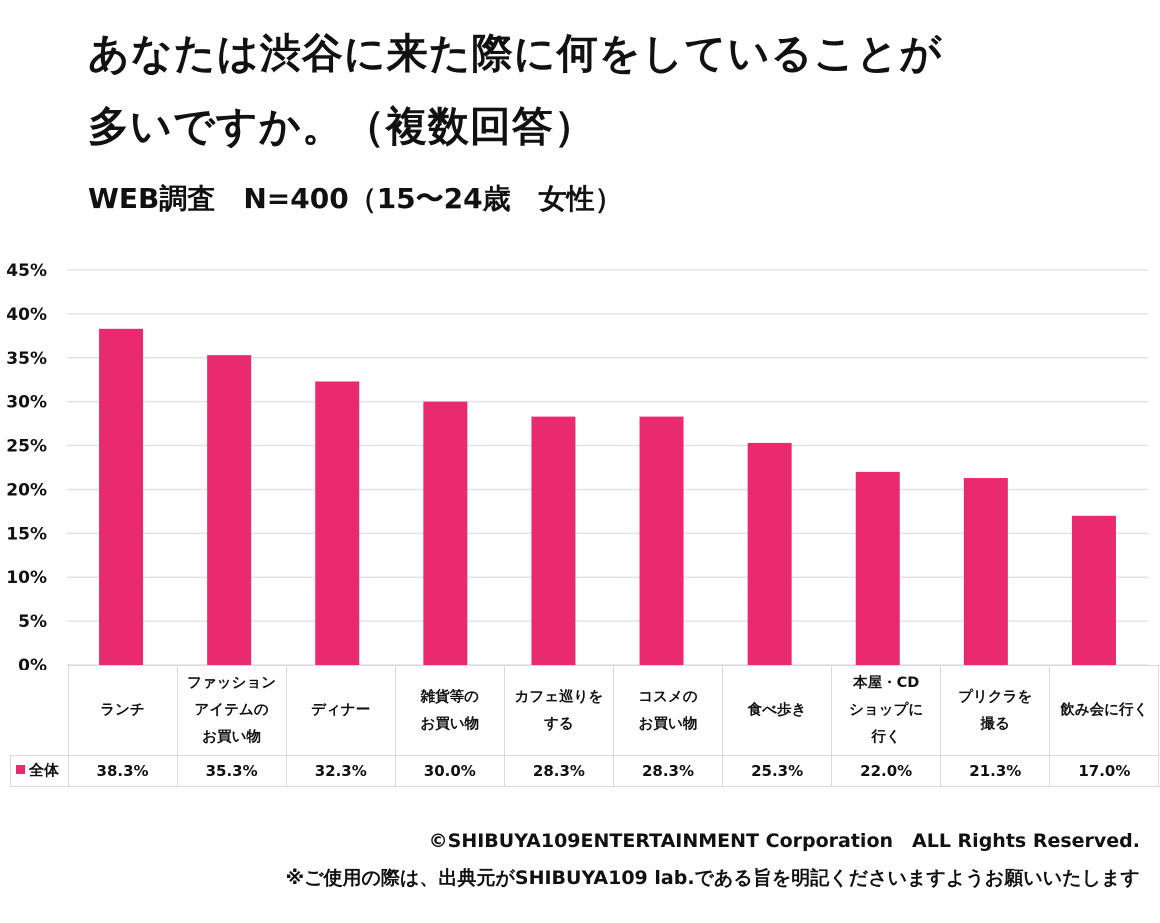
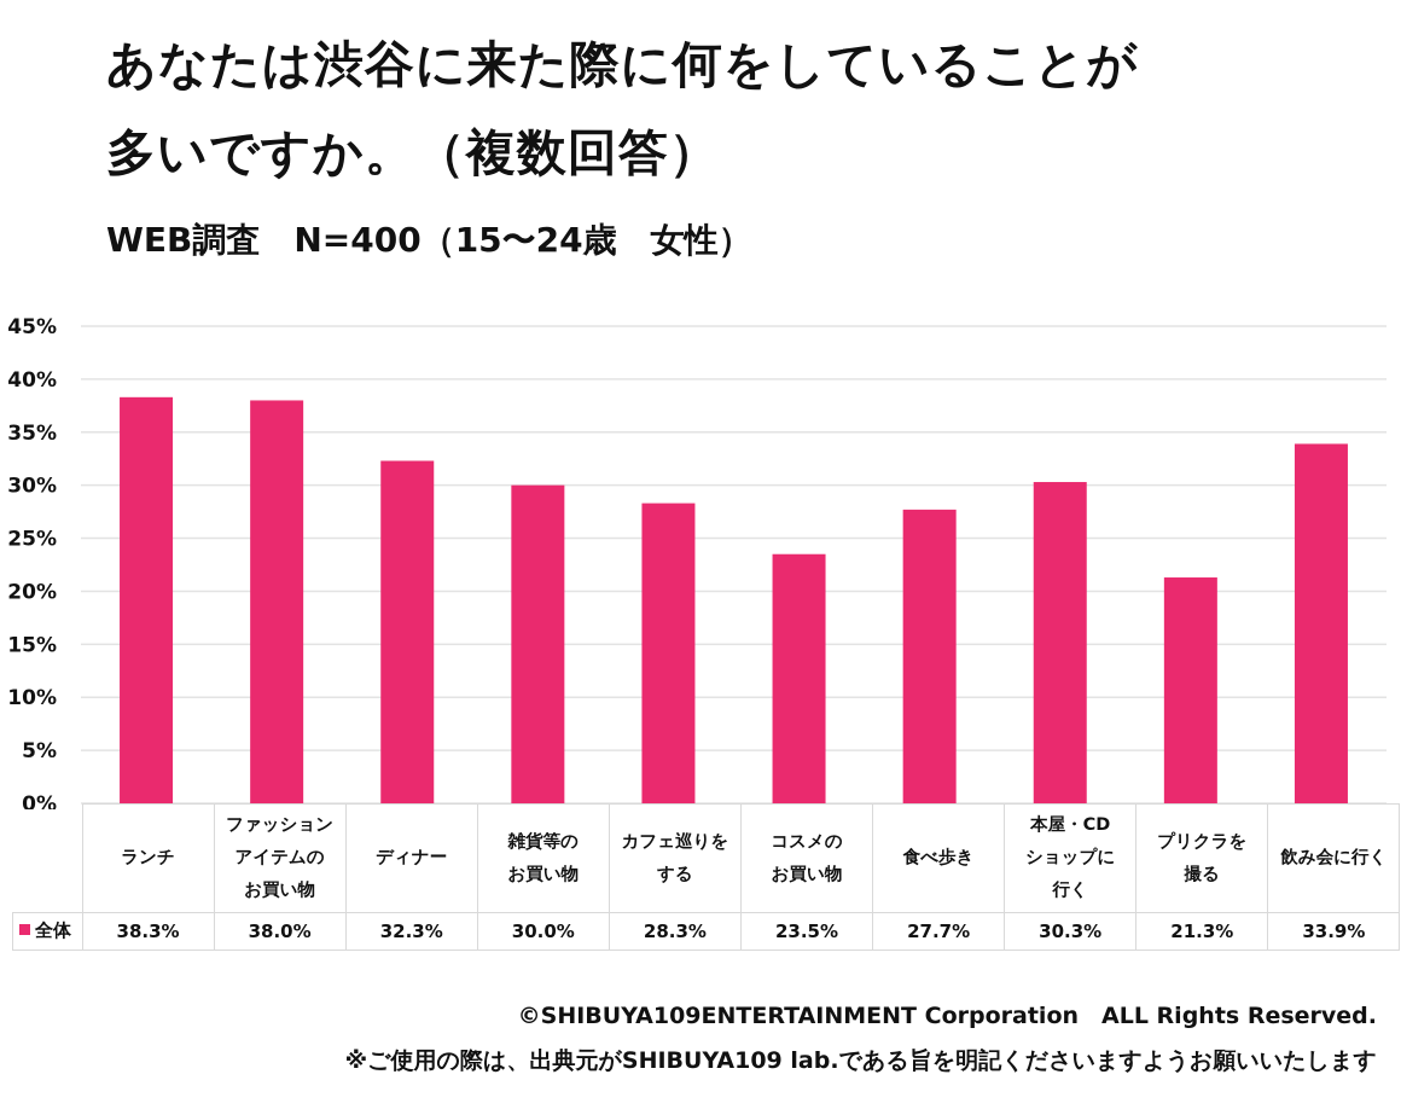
ファッションアイテムのお買い物: 35.3% -> 38.0%
コスメのお買い物: 28.3% -> 23.5%
食べ歩き: 25.3% -> 27.7%
本屋・CDショップに行く: 22.0% -> 30.3%
飲み会に行く: 17.0% -> 33.9%
